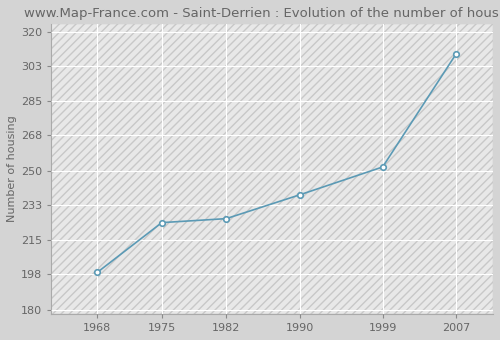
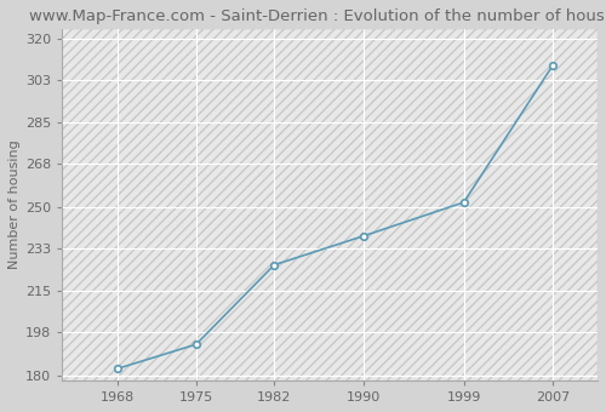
1968: 199 -> 183
1975: 224 -> 193
